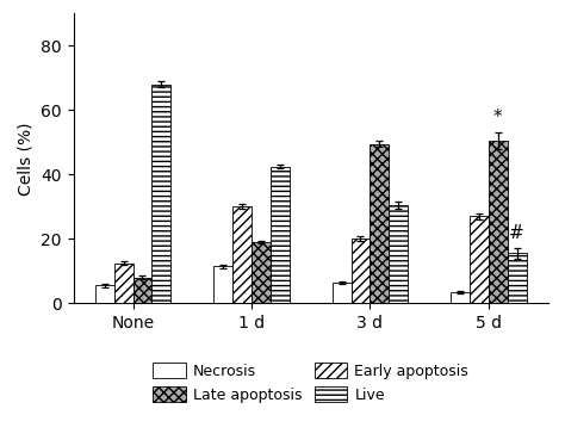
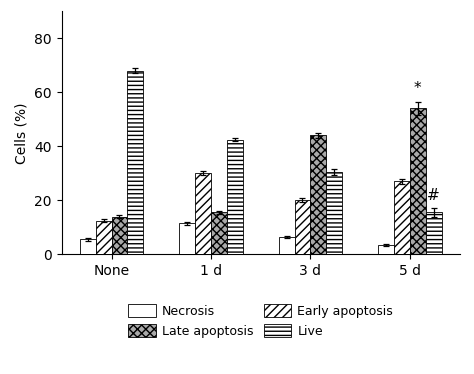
Late apoptosis/None: 8.0 -> 14.0
Late apoptosis/1 d: 19.0 -> 15.5
Late apoptosis/3 d: 49.5 -> 44.0
Late apoptosis/5 d: 50.5 -> 54.0
